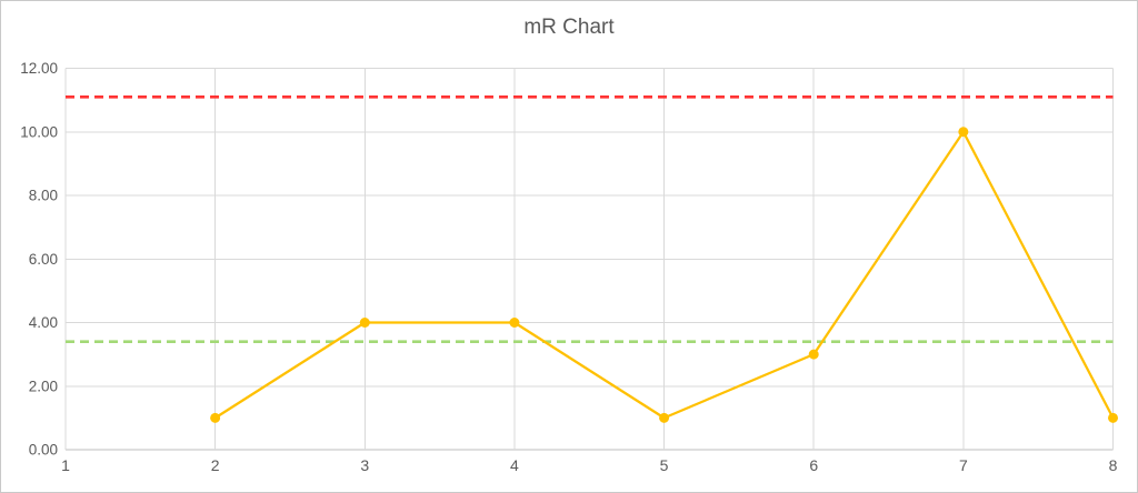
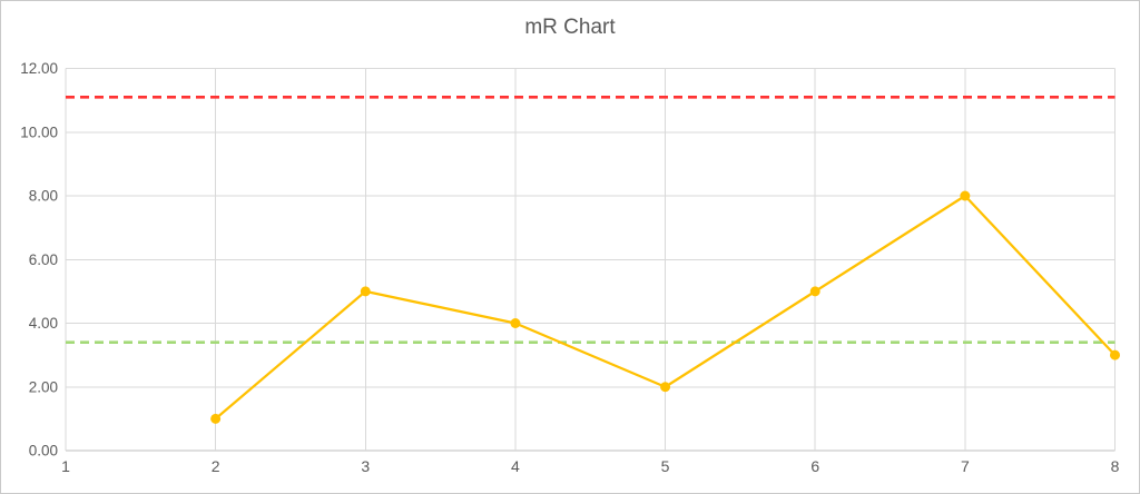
3: 4 -> 5
5: 1 -> 2
6: 3 -> 5
7: 10 -> 8
8: 1 -> 3
